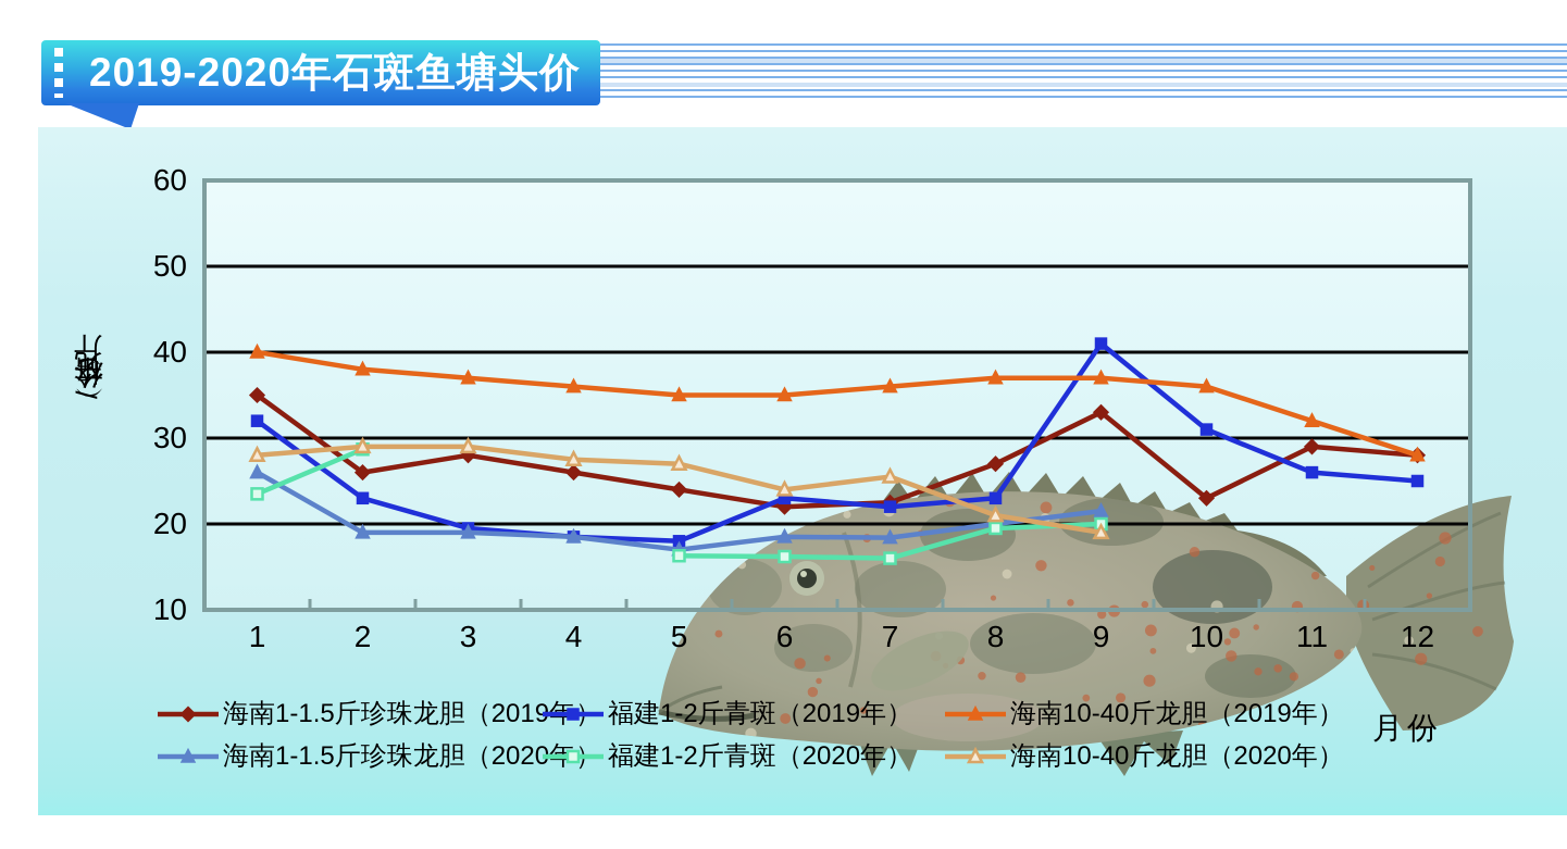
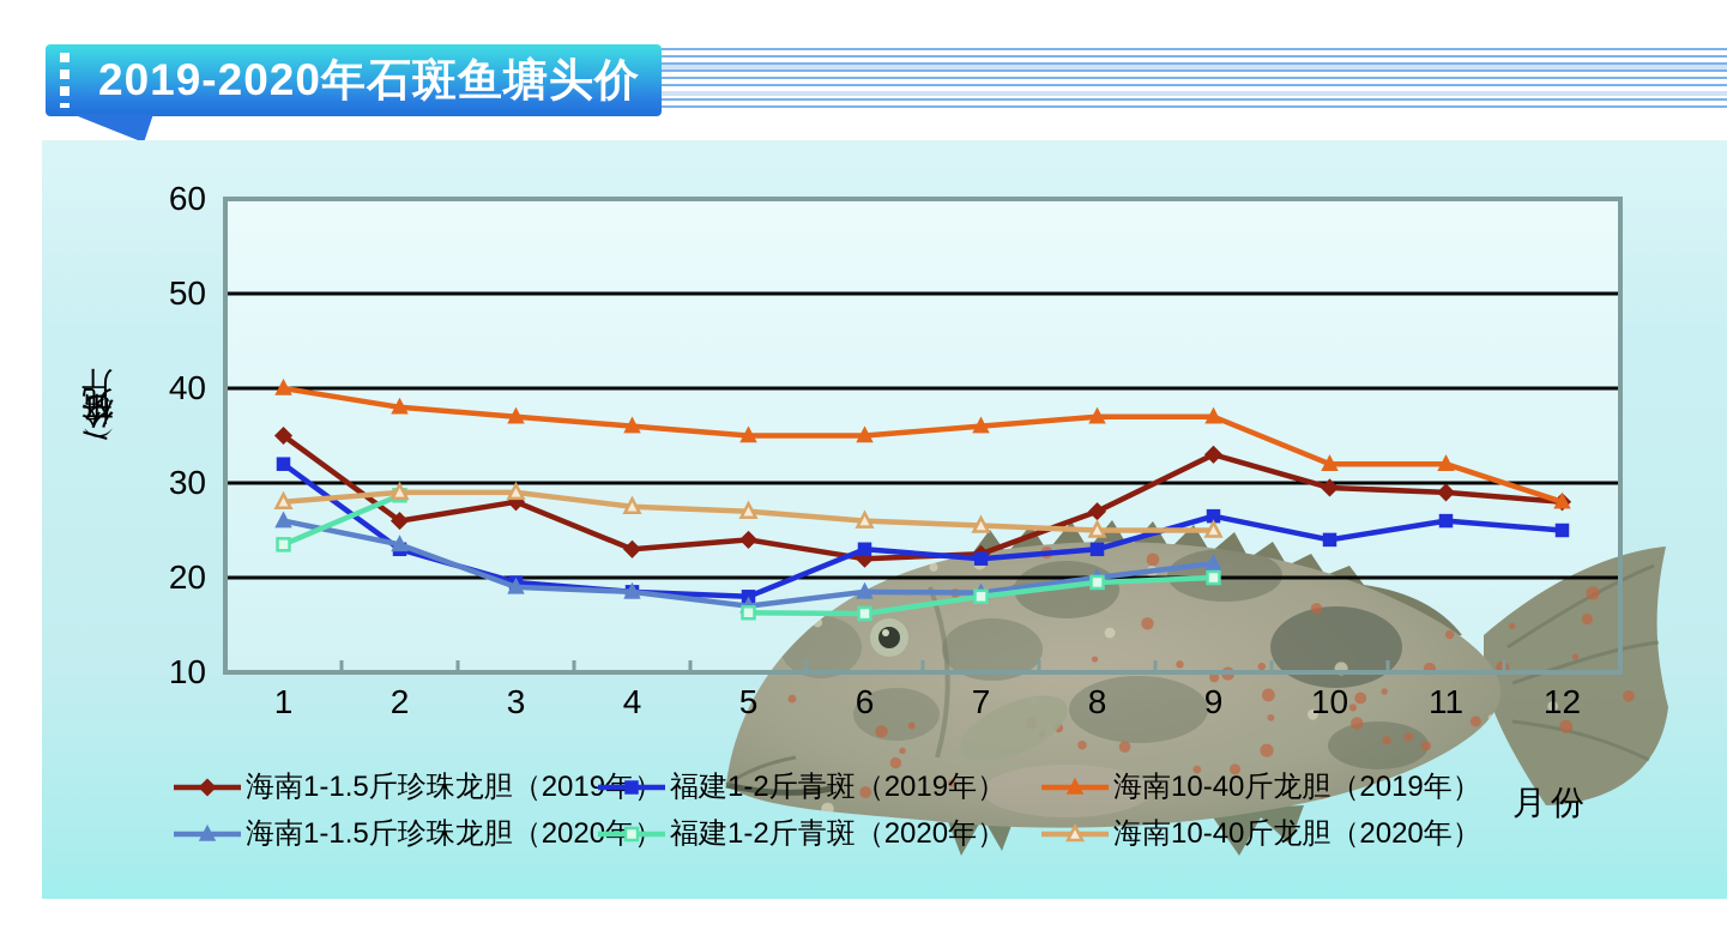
海南1-1.5斤珍珠龙胆（2020年）/2: 19 -> 24
海南1-1.5斤珍珠龙胆（2019年）/4: 26 -> 23
海南10-40斤龙胆（2020年）/6: 24 -> 26
福建1-2斤青斑（2020年）/7: 16 -> 18
海南10-40斤龙胆（2020年）/8: 21 -> 25
福建1-2斤青斑（2019年）/9: 41 -> 26
海南10-40斤龙胆（2020年）/9: 19 -> 25
海南1-1.5斤珍珠龙胆（2019年）/10: 23 -> 30
福建1-2斤青斑（2019年）/10: 31 -> 24
海南10-40斤龙胆（2019年）/10: 36 -> 32
